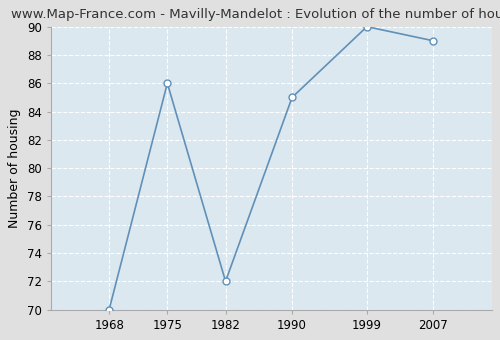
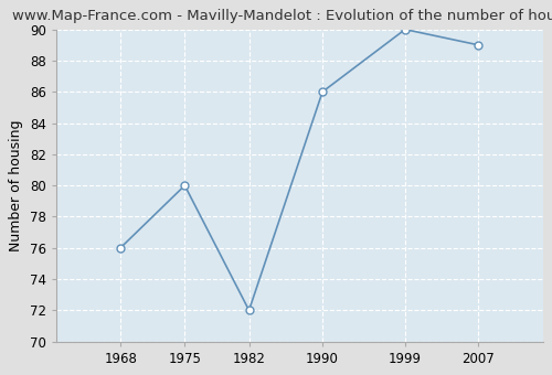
1968: 70 -> 76
1975: 86 -> 80
1990: 85 -> 86
